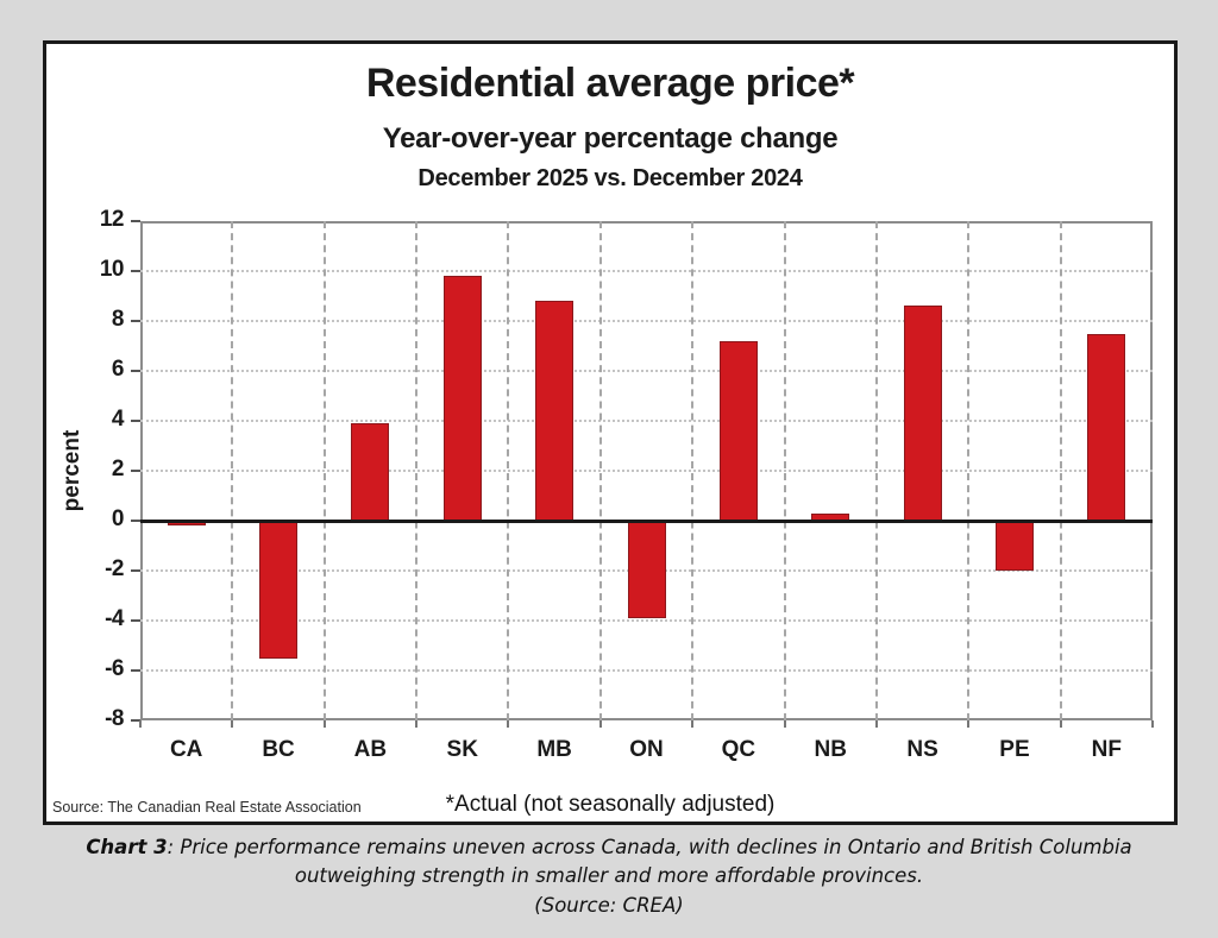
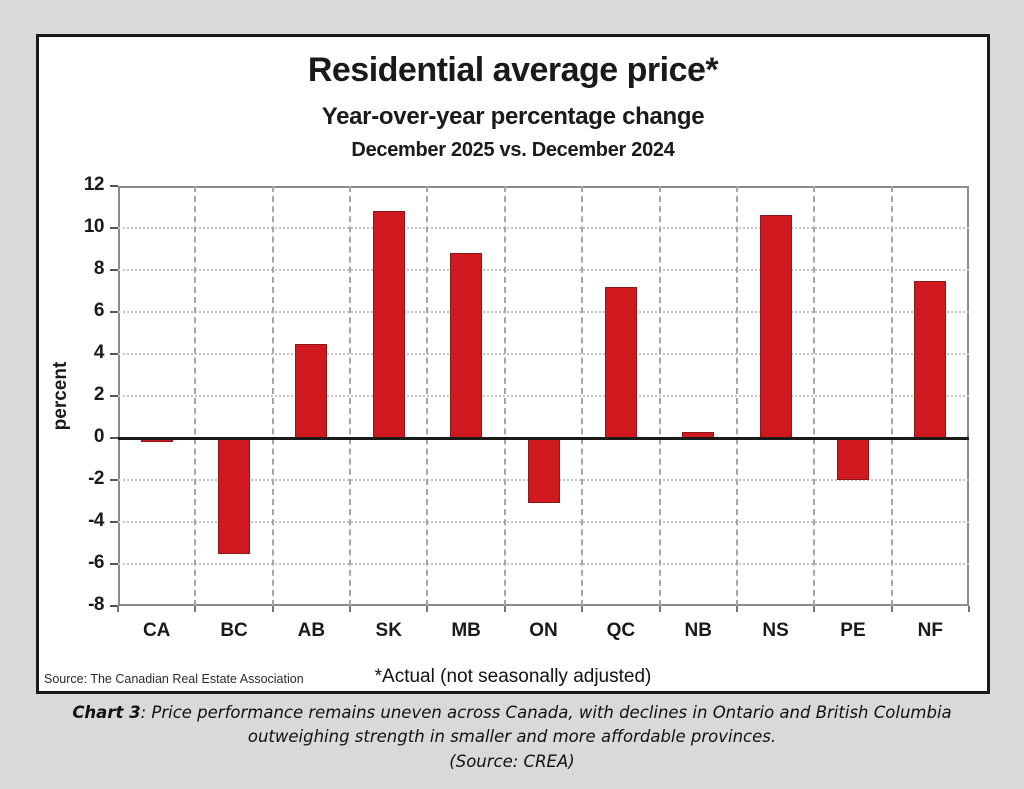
AB: 3.9 -> 4.5
SK: 9.8 -> 10.8
ON: -3.9 -> -3.1
NS: 8.6 -> 10.6
